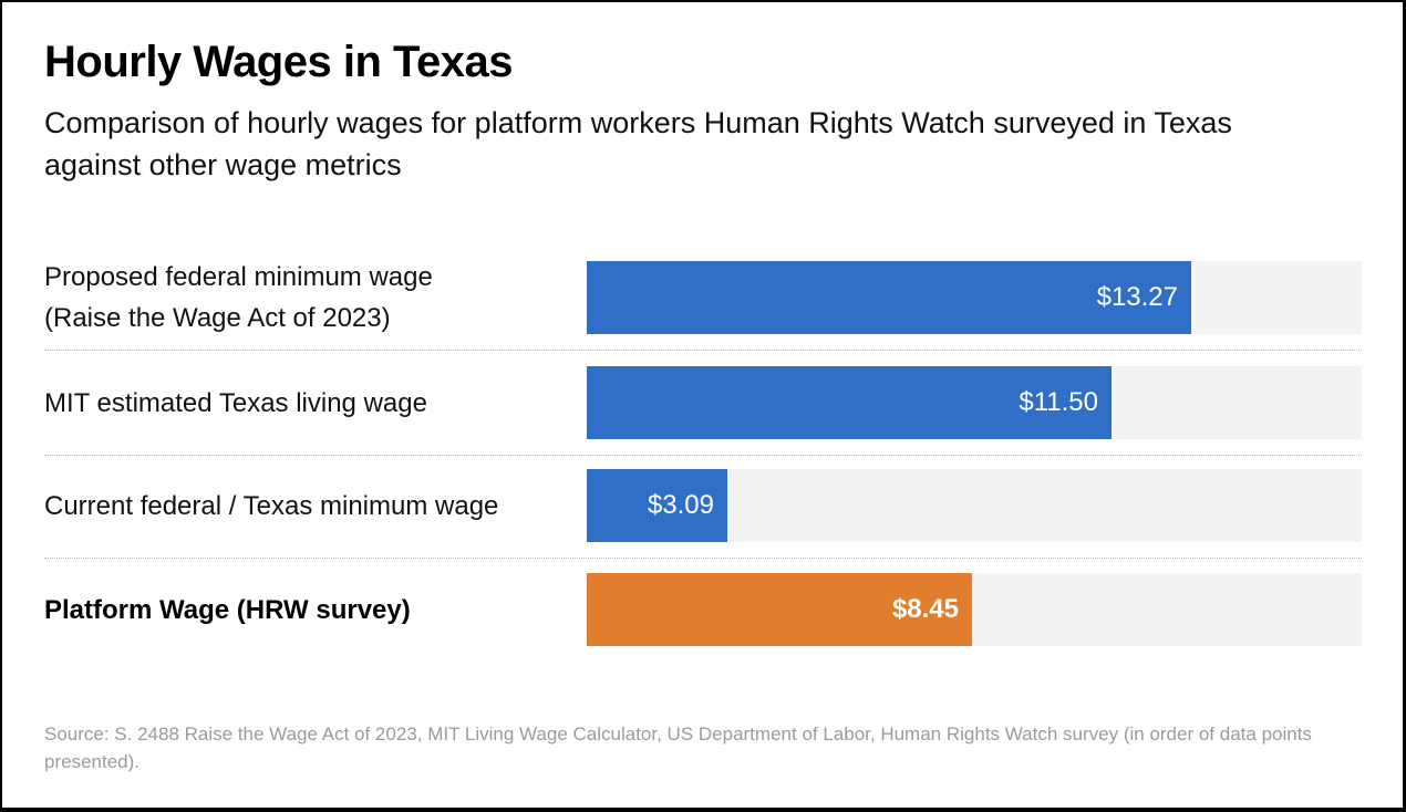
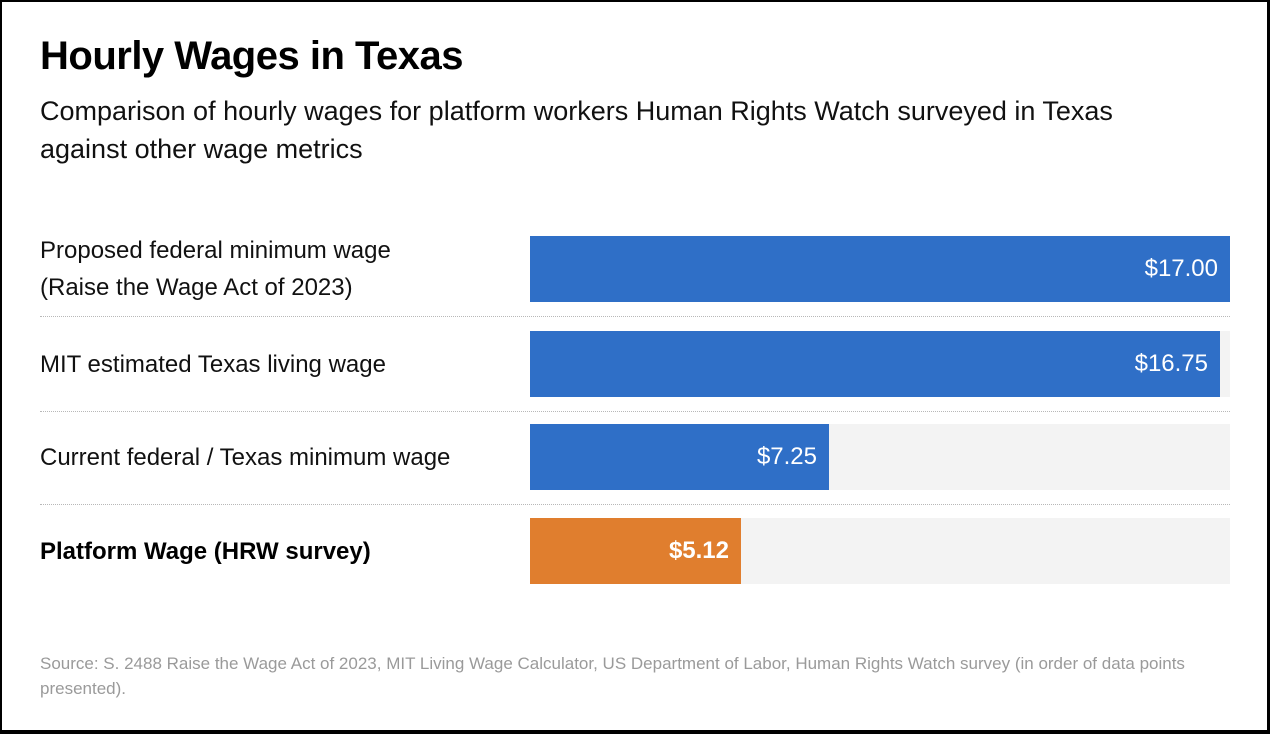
Proposed federal minimum wage (Raise the Wage Act of 2023): $13.27 -> $17.00
MIT estimated Texas living wage: $11.50 -> $16.75
Current federal / Texas minimum wage: $3.09 -> $7.25
Platform Wage (HRW survey): $8.45 -> $5.12
